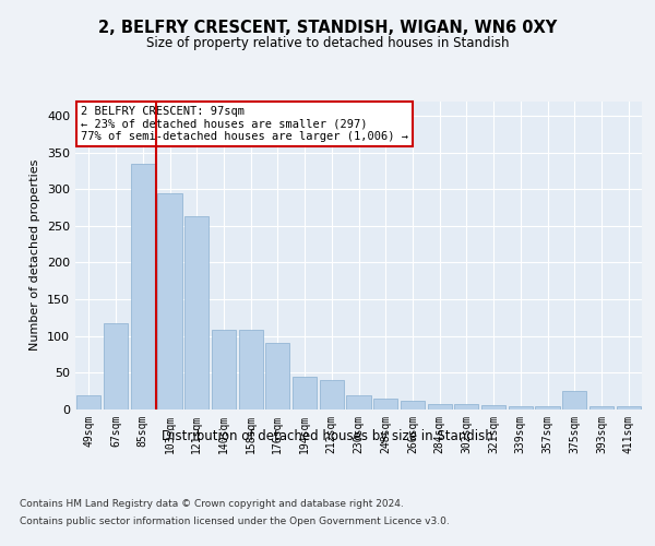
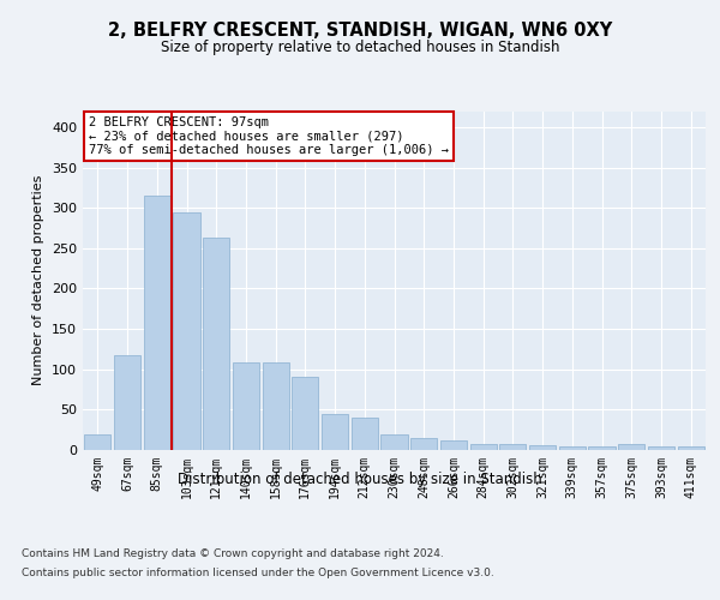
85sqm: 334 -> 315
375sqm: 26 -> 8
